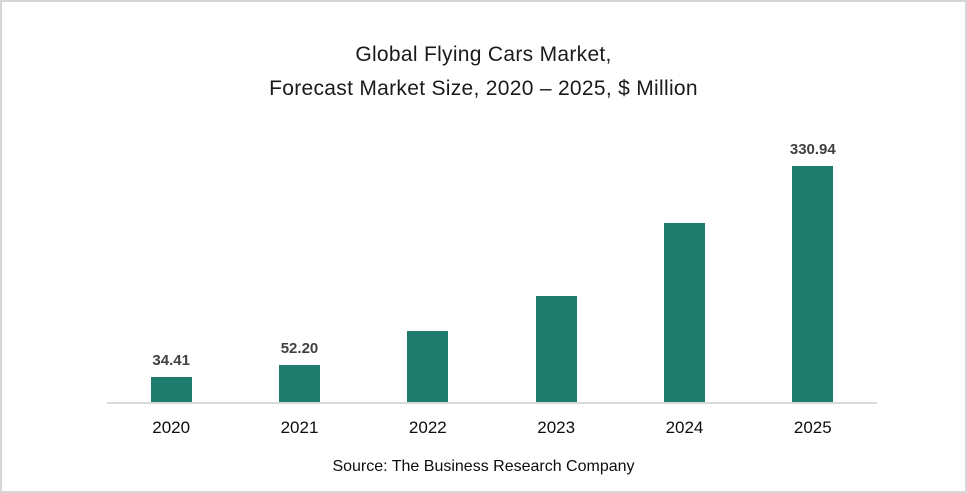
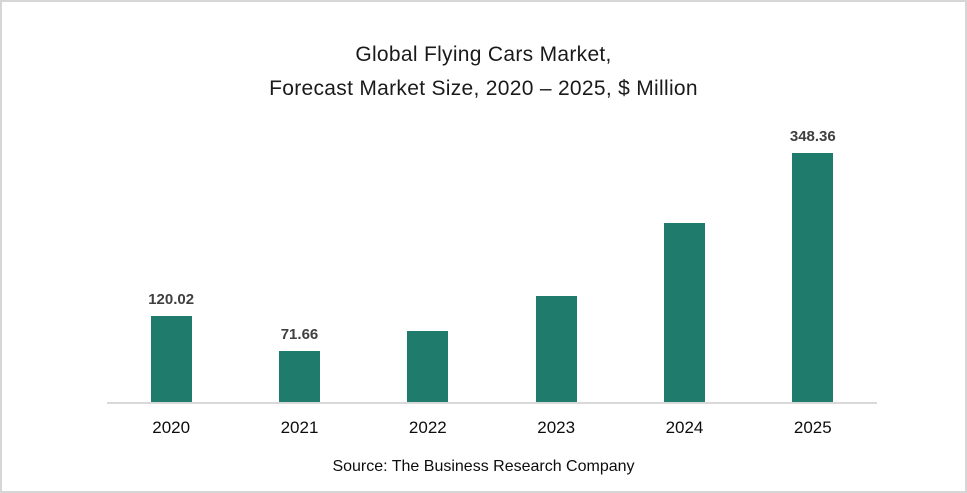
2020: 34.41 -> 120.02
2021: 52.20 -> 71.66
2025: 330.94 -> 348.36
